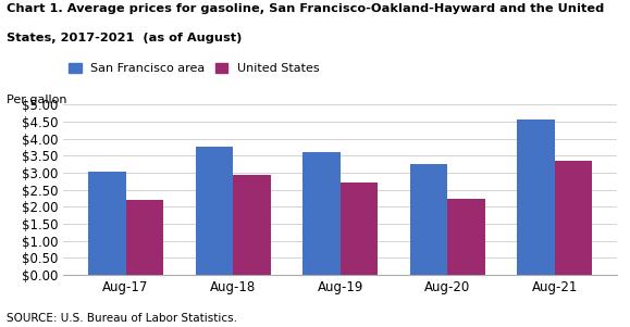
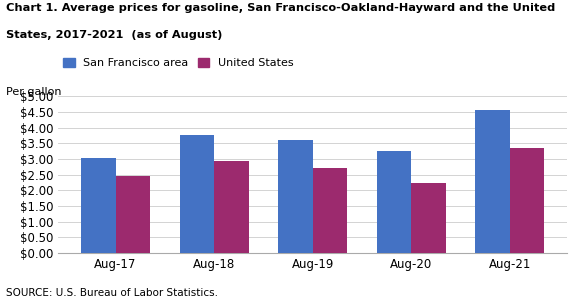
United States/Aug-17: $2.20 -> $2.46
